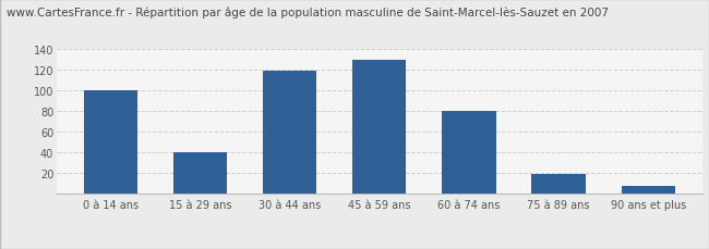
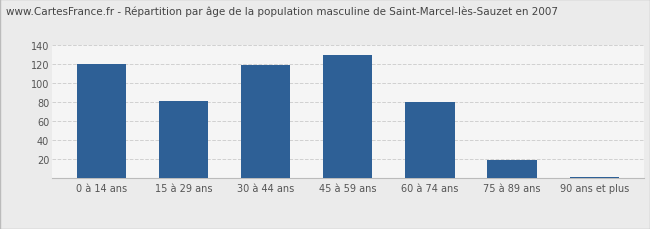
0 à 14 ans: 100 -> 120
15 à 29 ans: 40 -> 81
90 ans et plus: 8 -> 1
